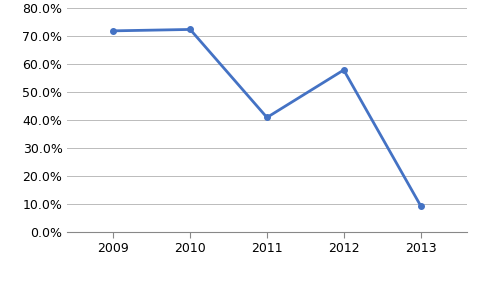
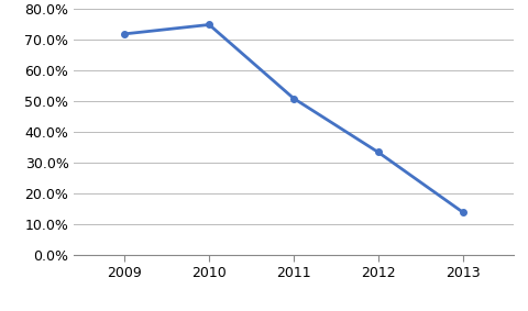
2010: 72.5% -> 75.0%
2011: 41.0% -> 51.0%
2012: 58.0% -> 33.5%
2013: 9.5% -> 14.0%
